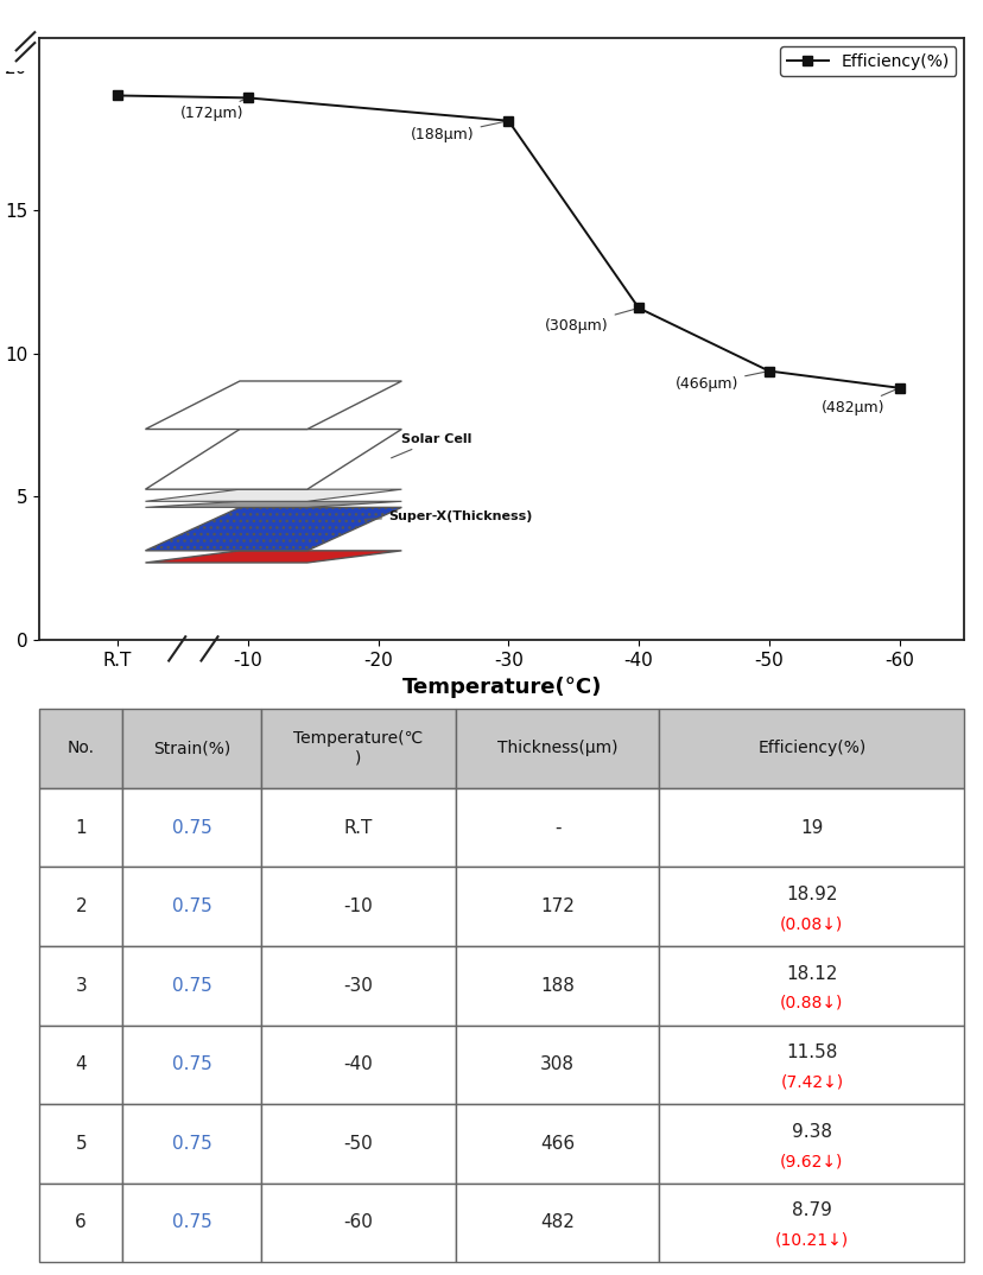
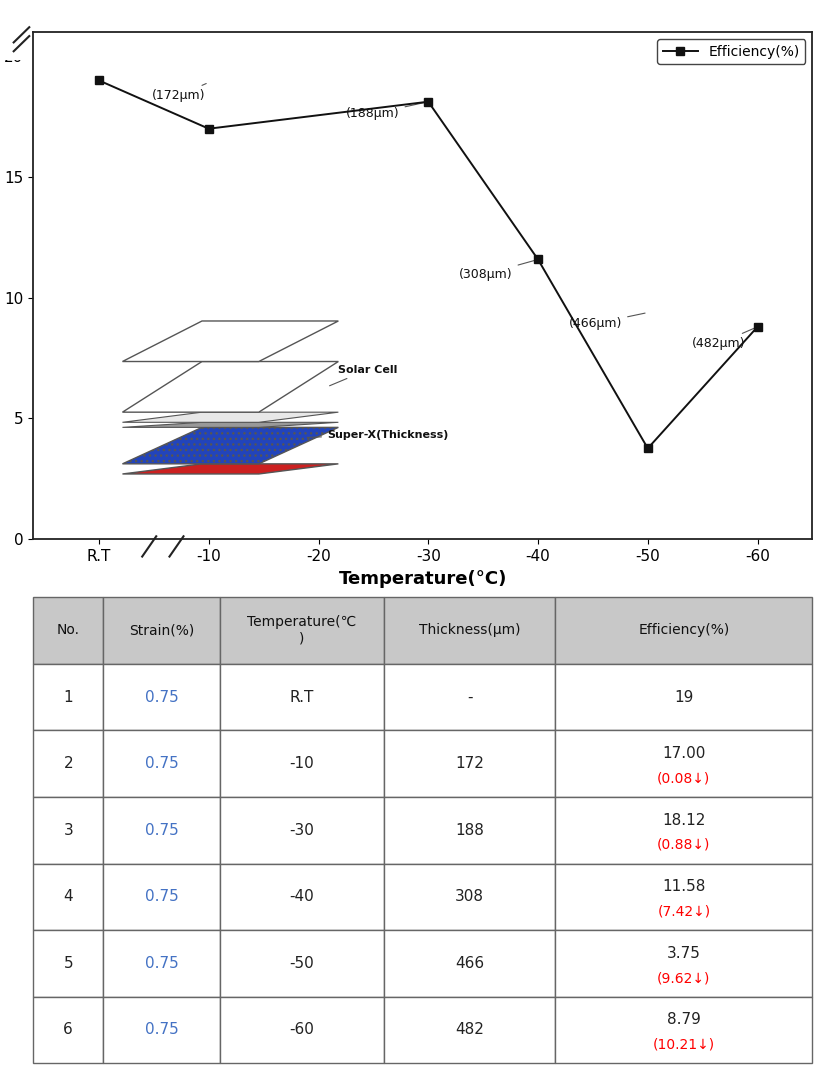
-10: 18.92 -> 17.00
-50: 9.38 -> 3.75
